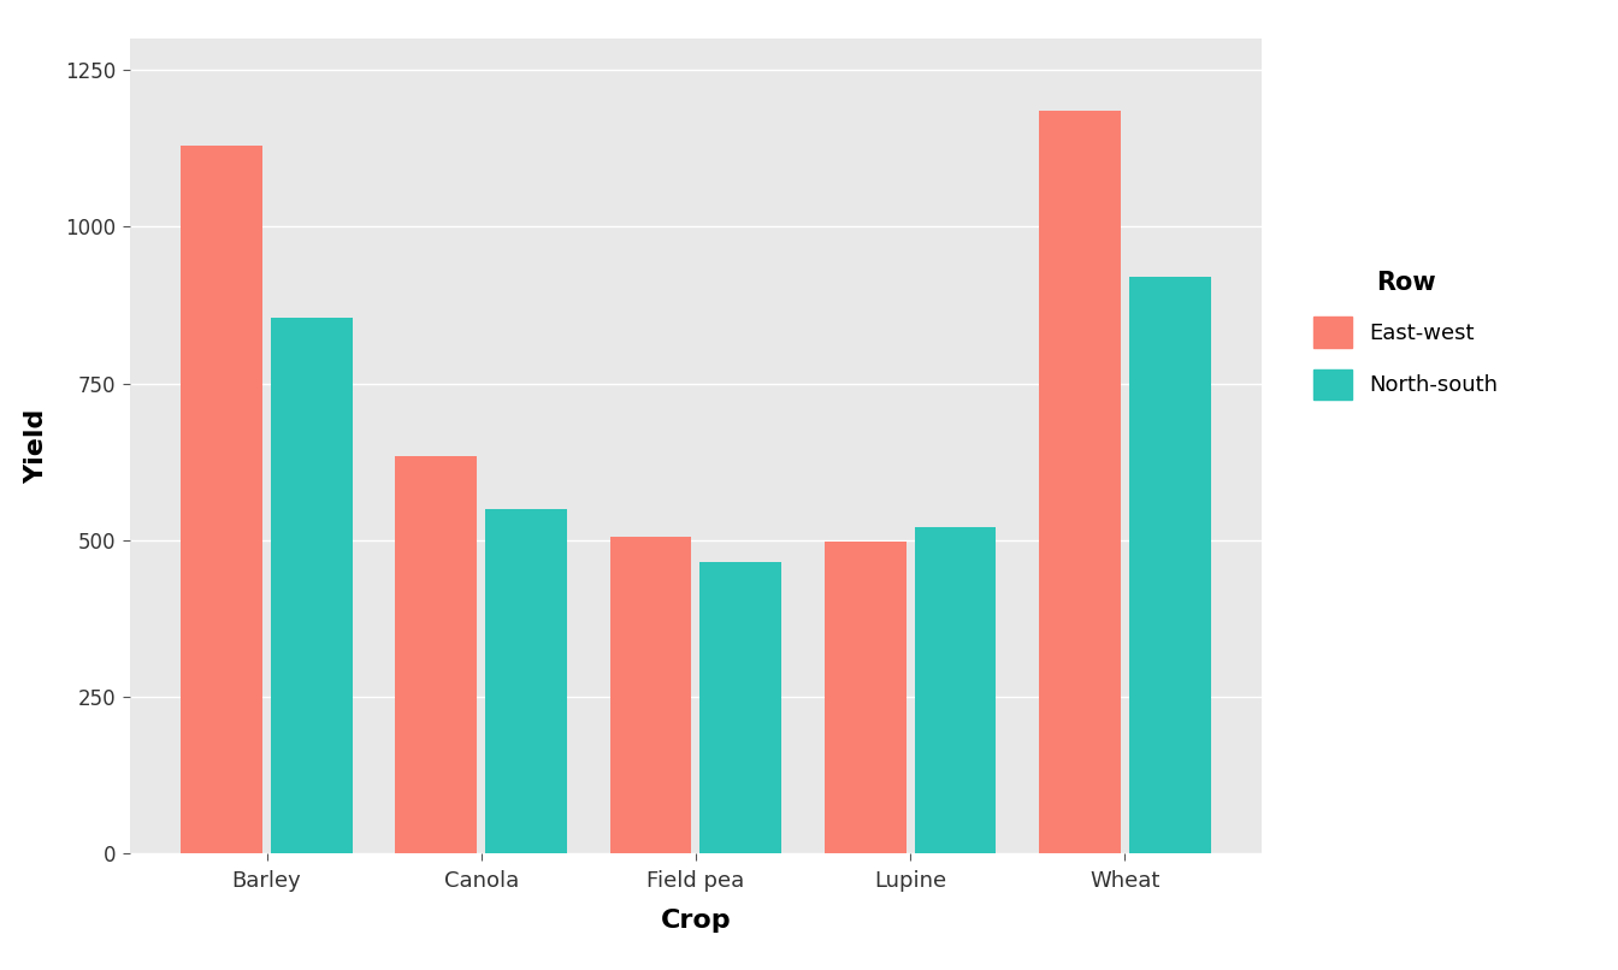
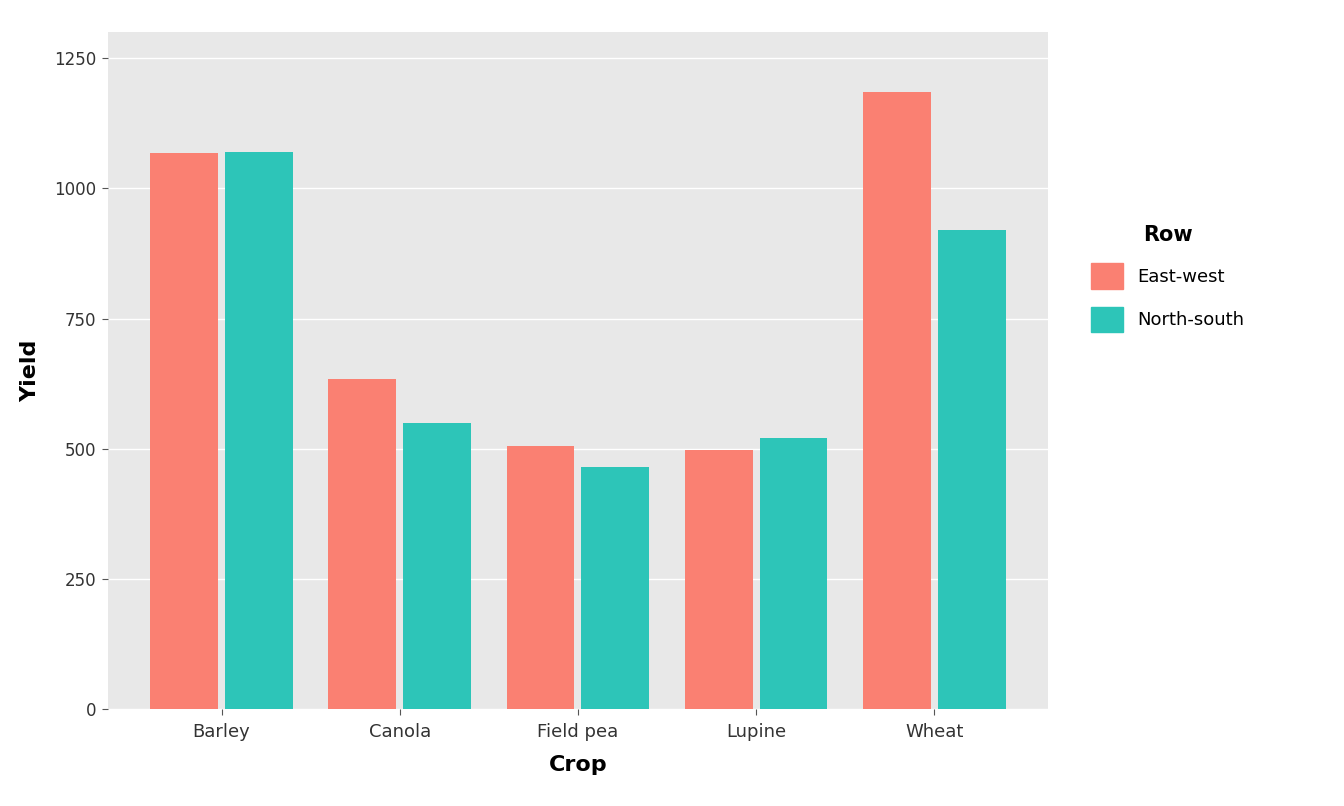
East-west/Barley: 1130 -> 1068
North-south/Barley: 855 -> 1070
